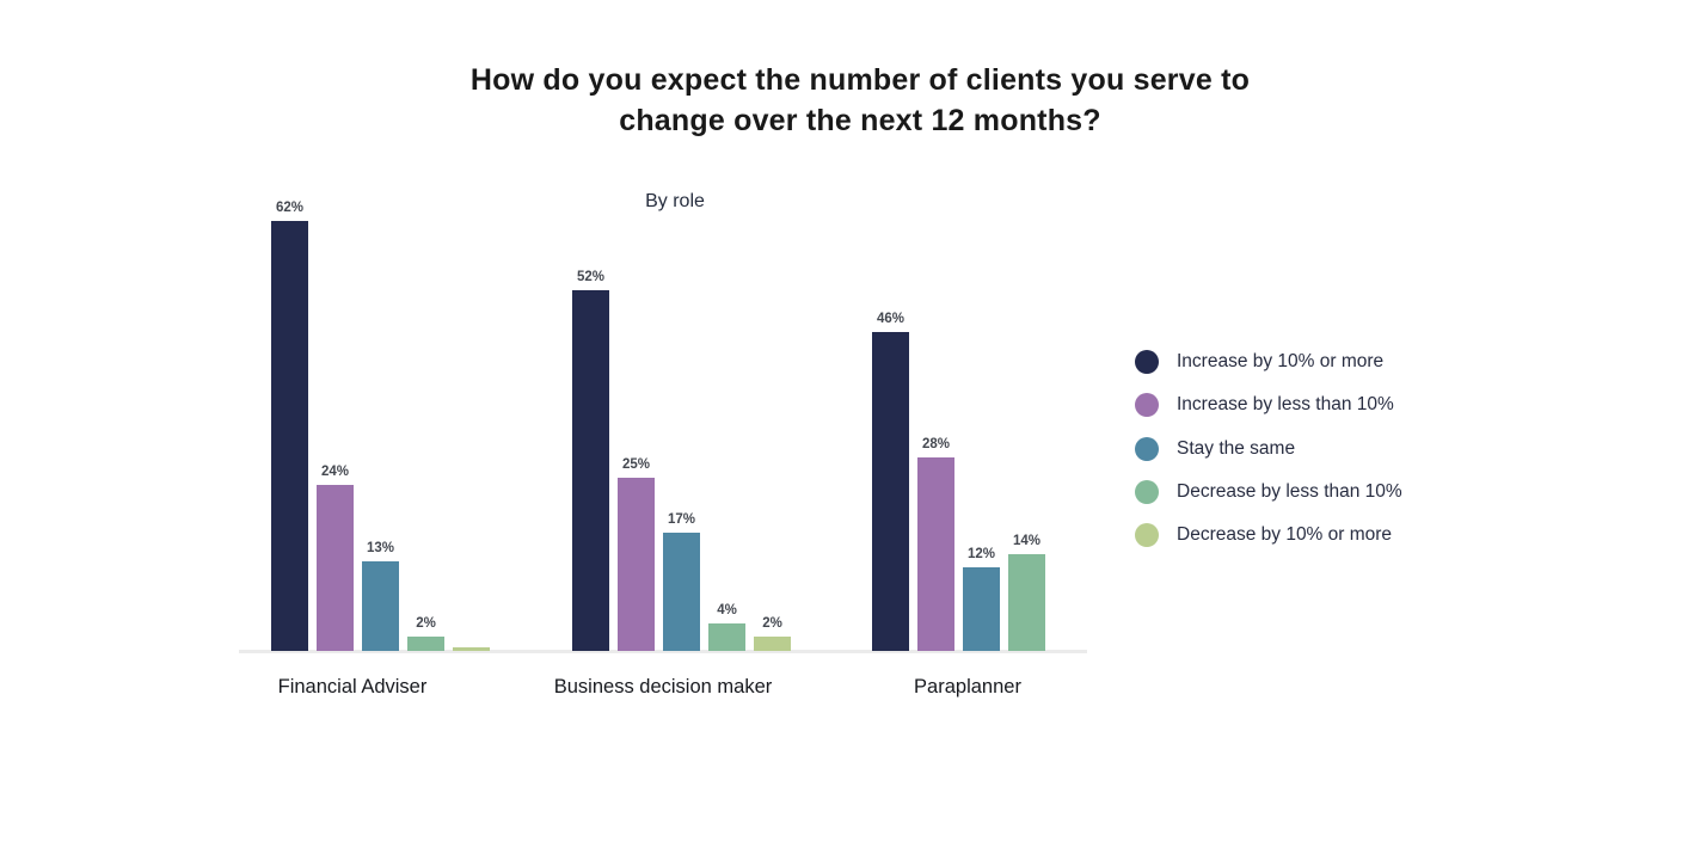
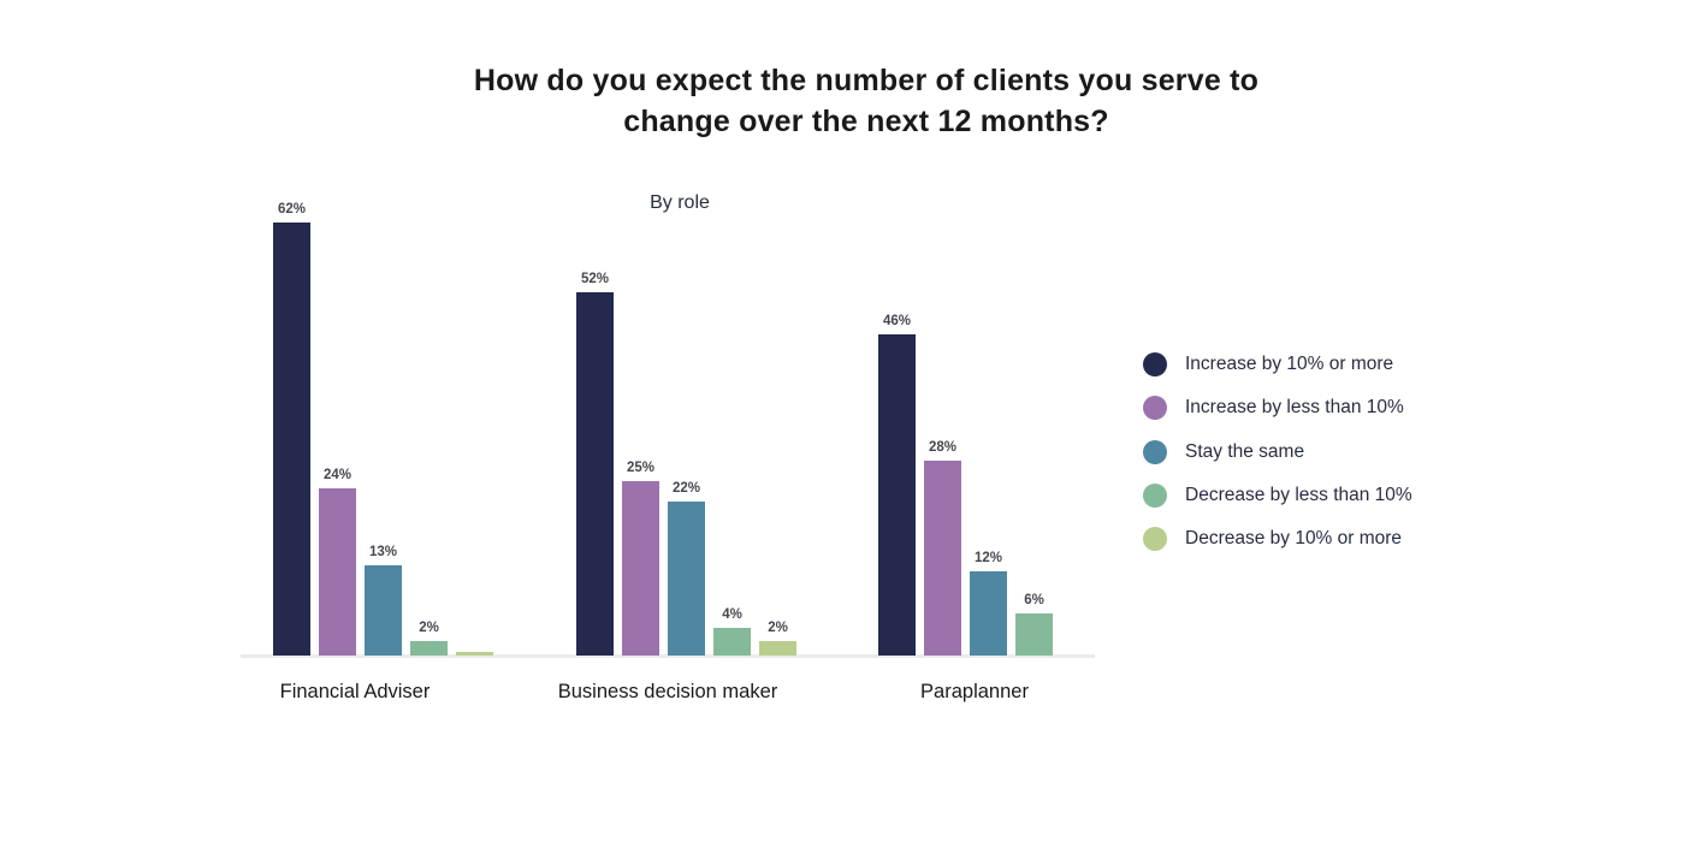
Stay the same/Business decision maker: 17% -> 22%
Decrease by less than 10%/Paraplanner: 14% -> 6%
